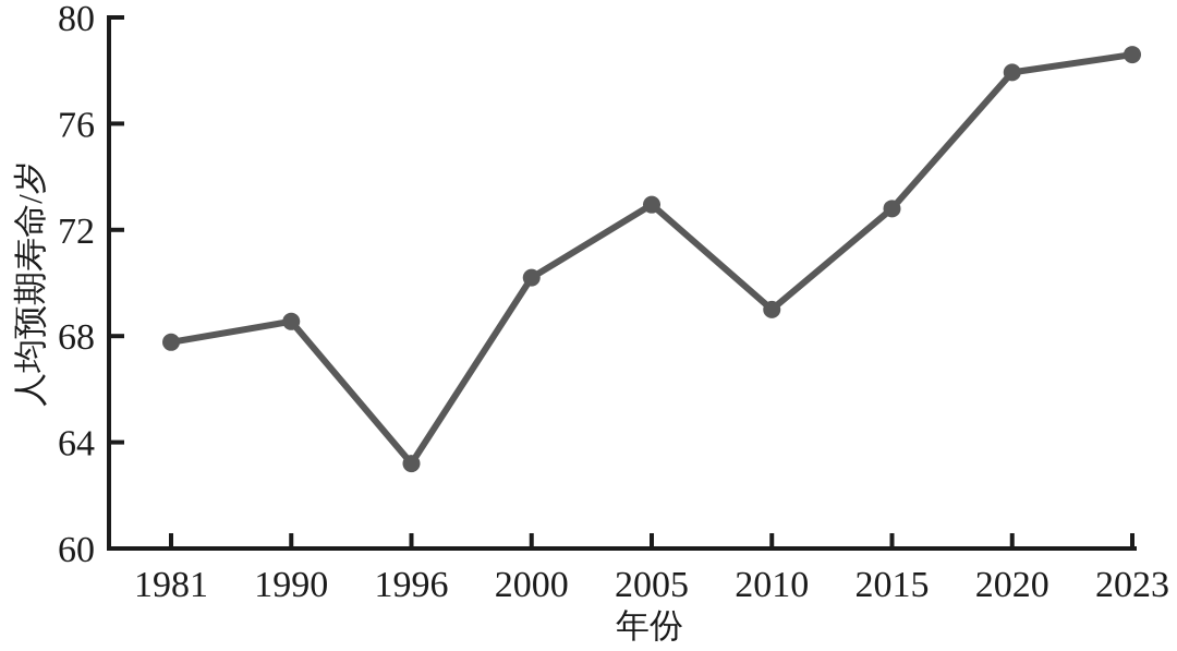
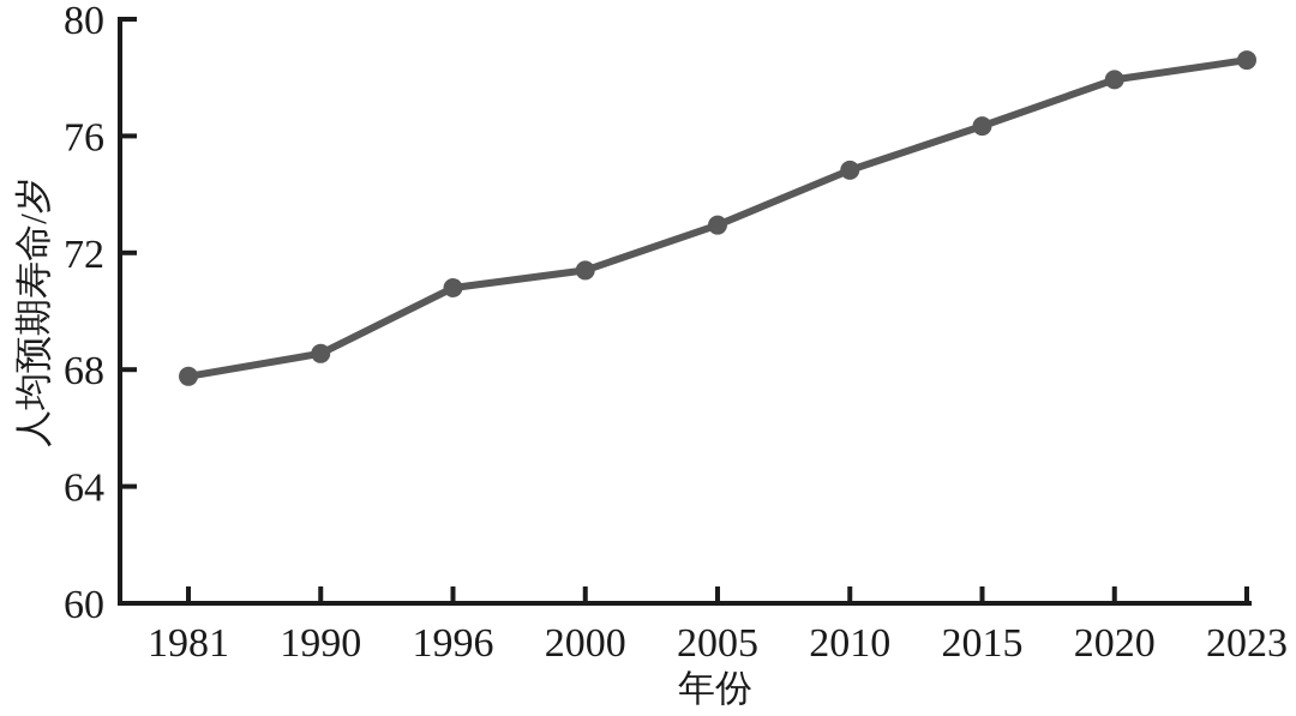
1996: 63.2 -> 70.8
2000: 70.2 -> 71.4
2010: 69.0 -> 74.8
2015: 72.8 -> 76.3
